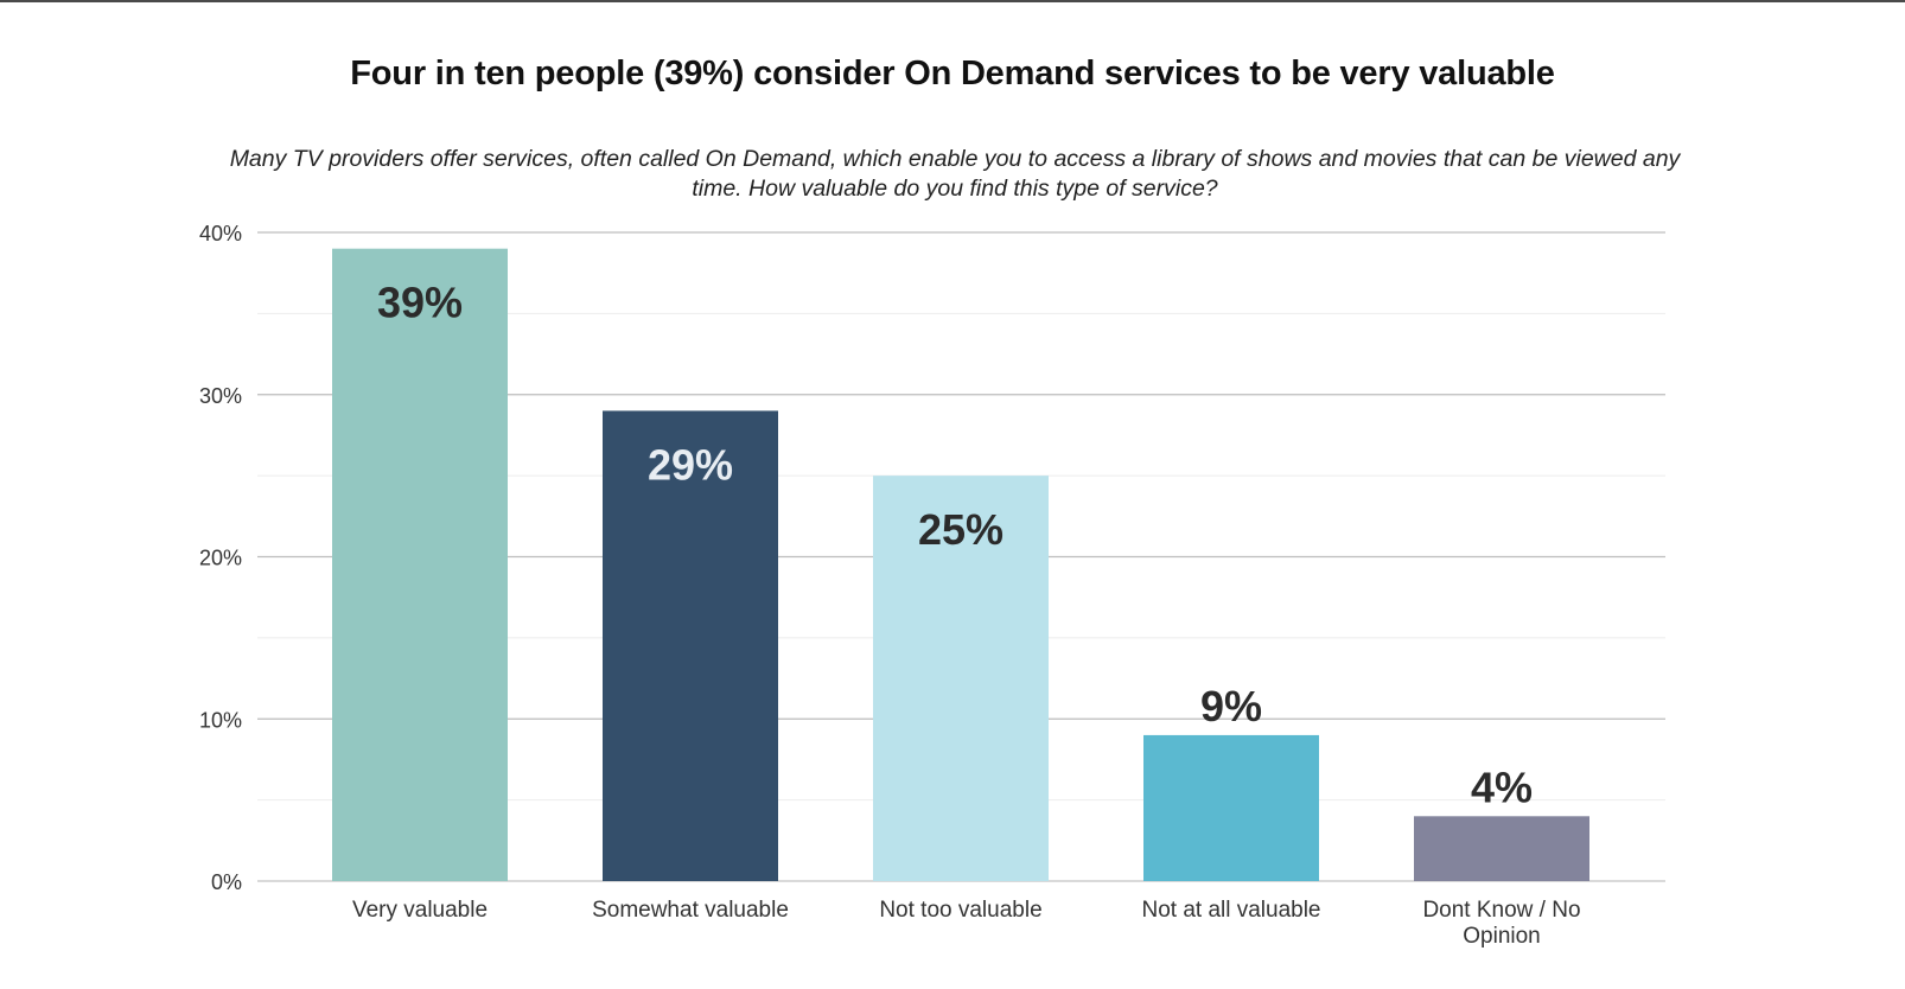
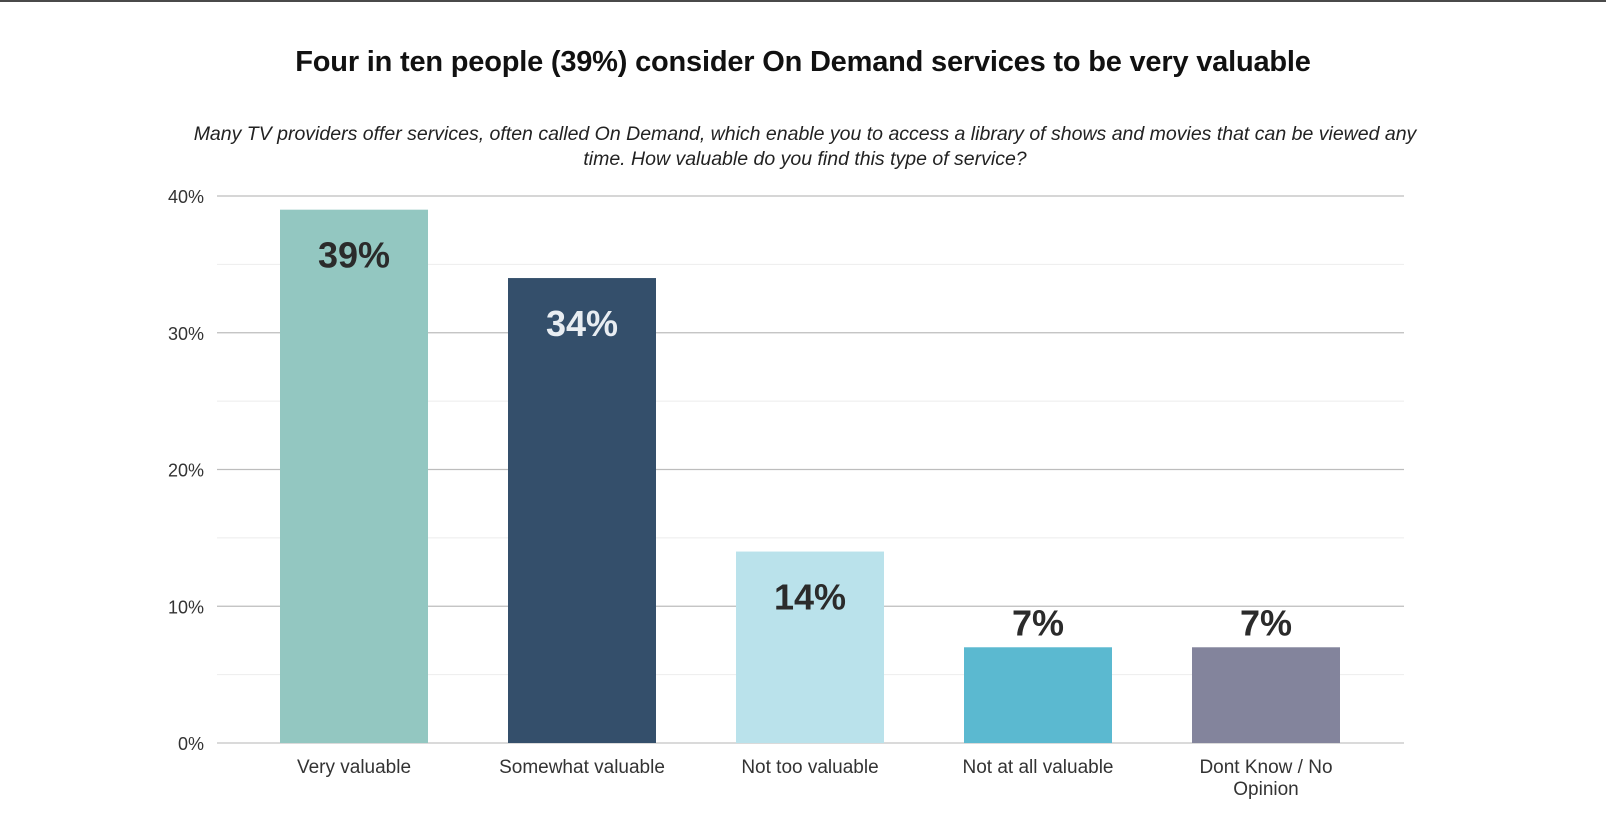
Somewhat valuable: 29% -> 34%
Not too valuable: 25% -> 14%
Not at all valuable: 9% -> 7%
Dont Know / No Opinion: 4% -> 7%
